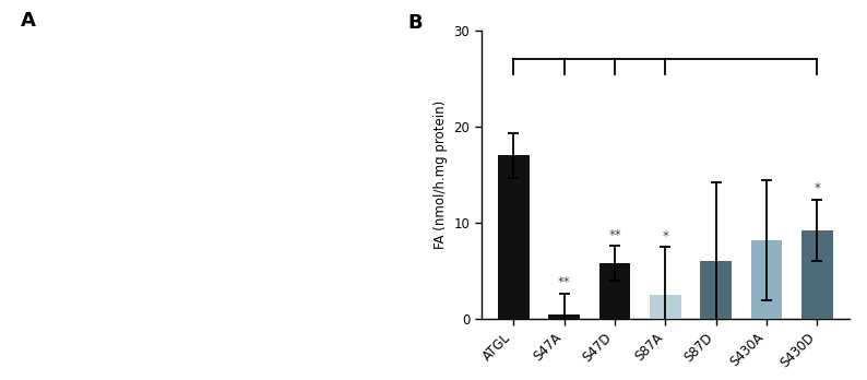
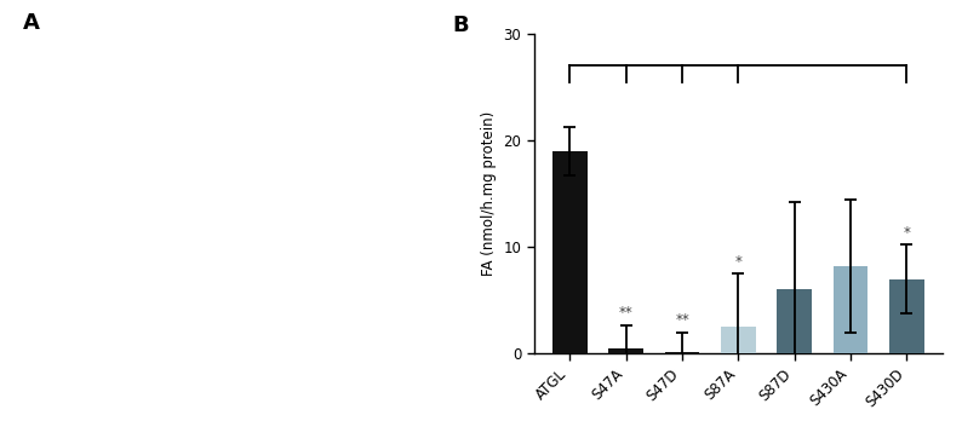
ATGL: 17.0 -> 19.0
S47D: 5.8 -> 0.2
S430D: 9.2 -> 7.0
